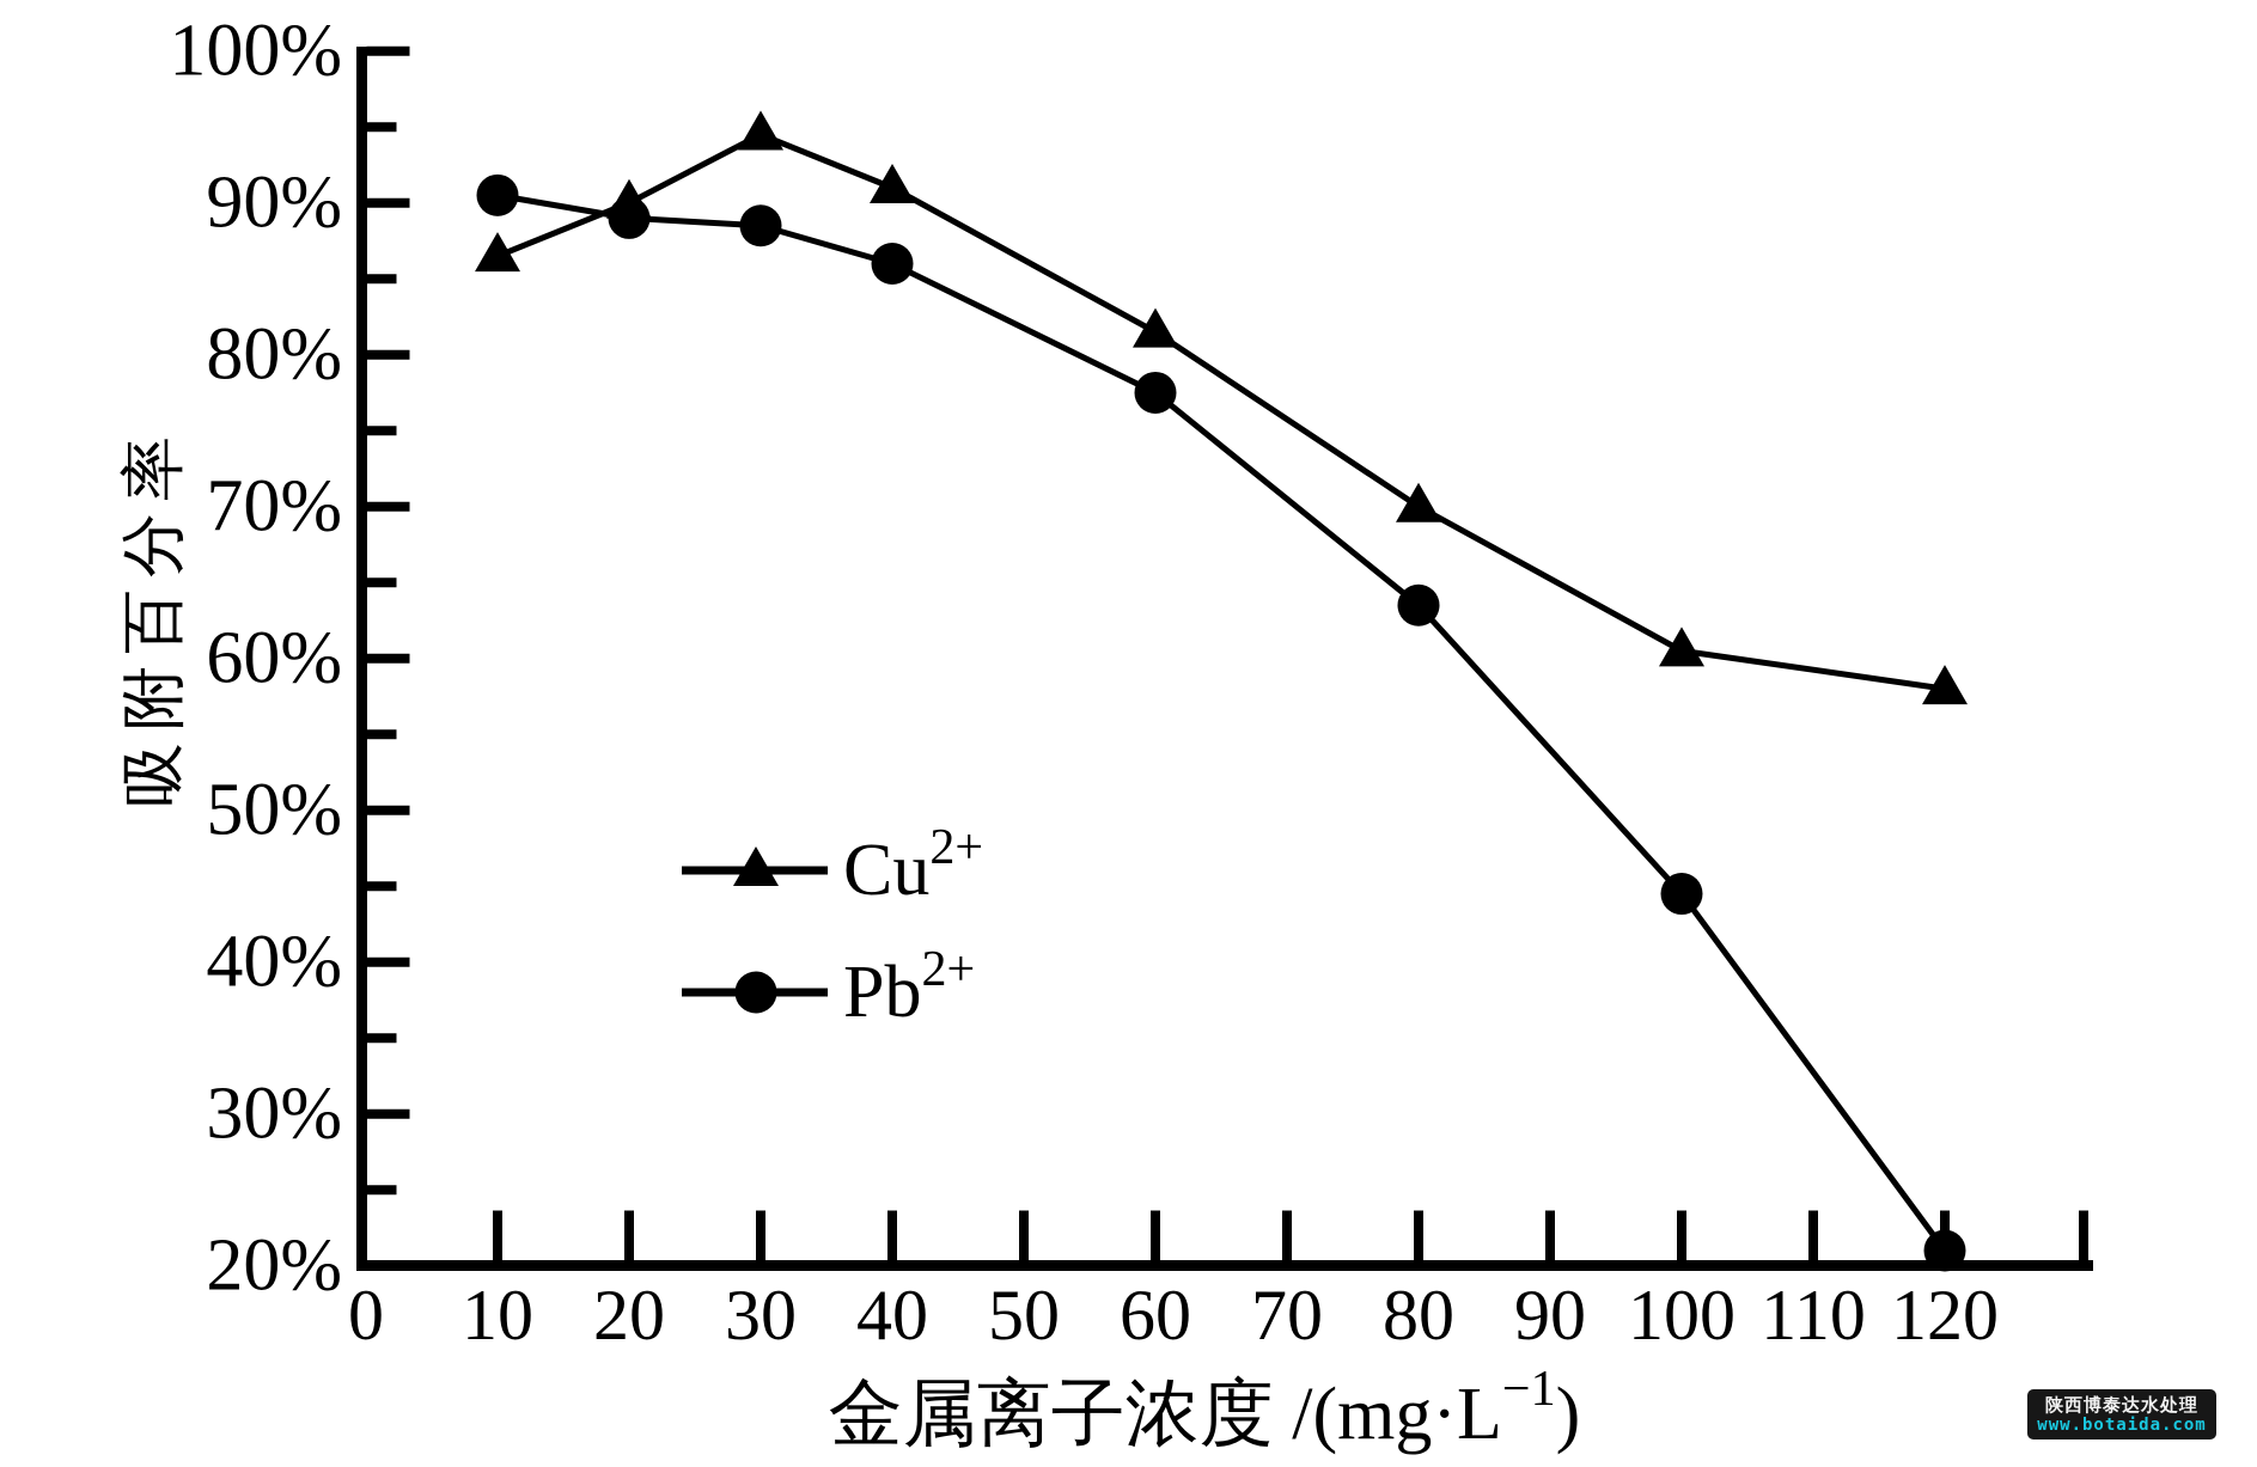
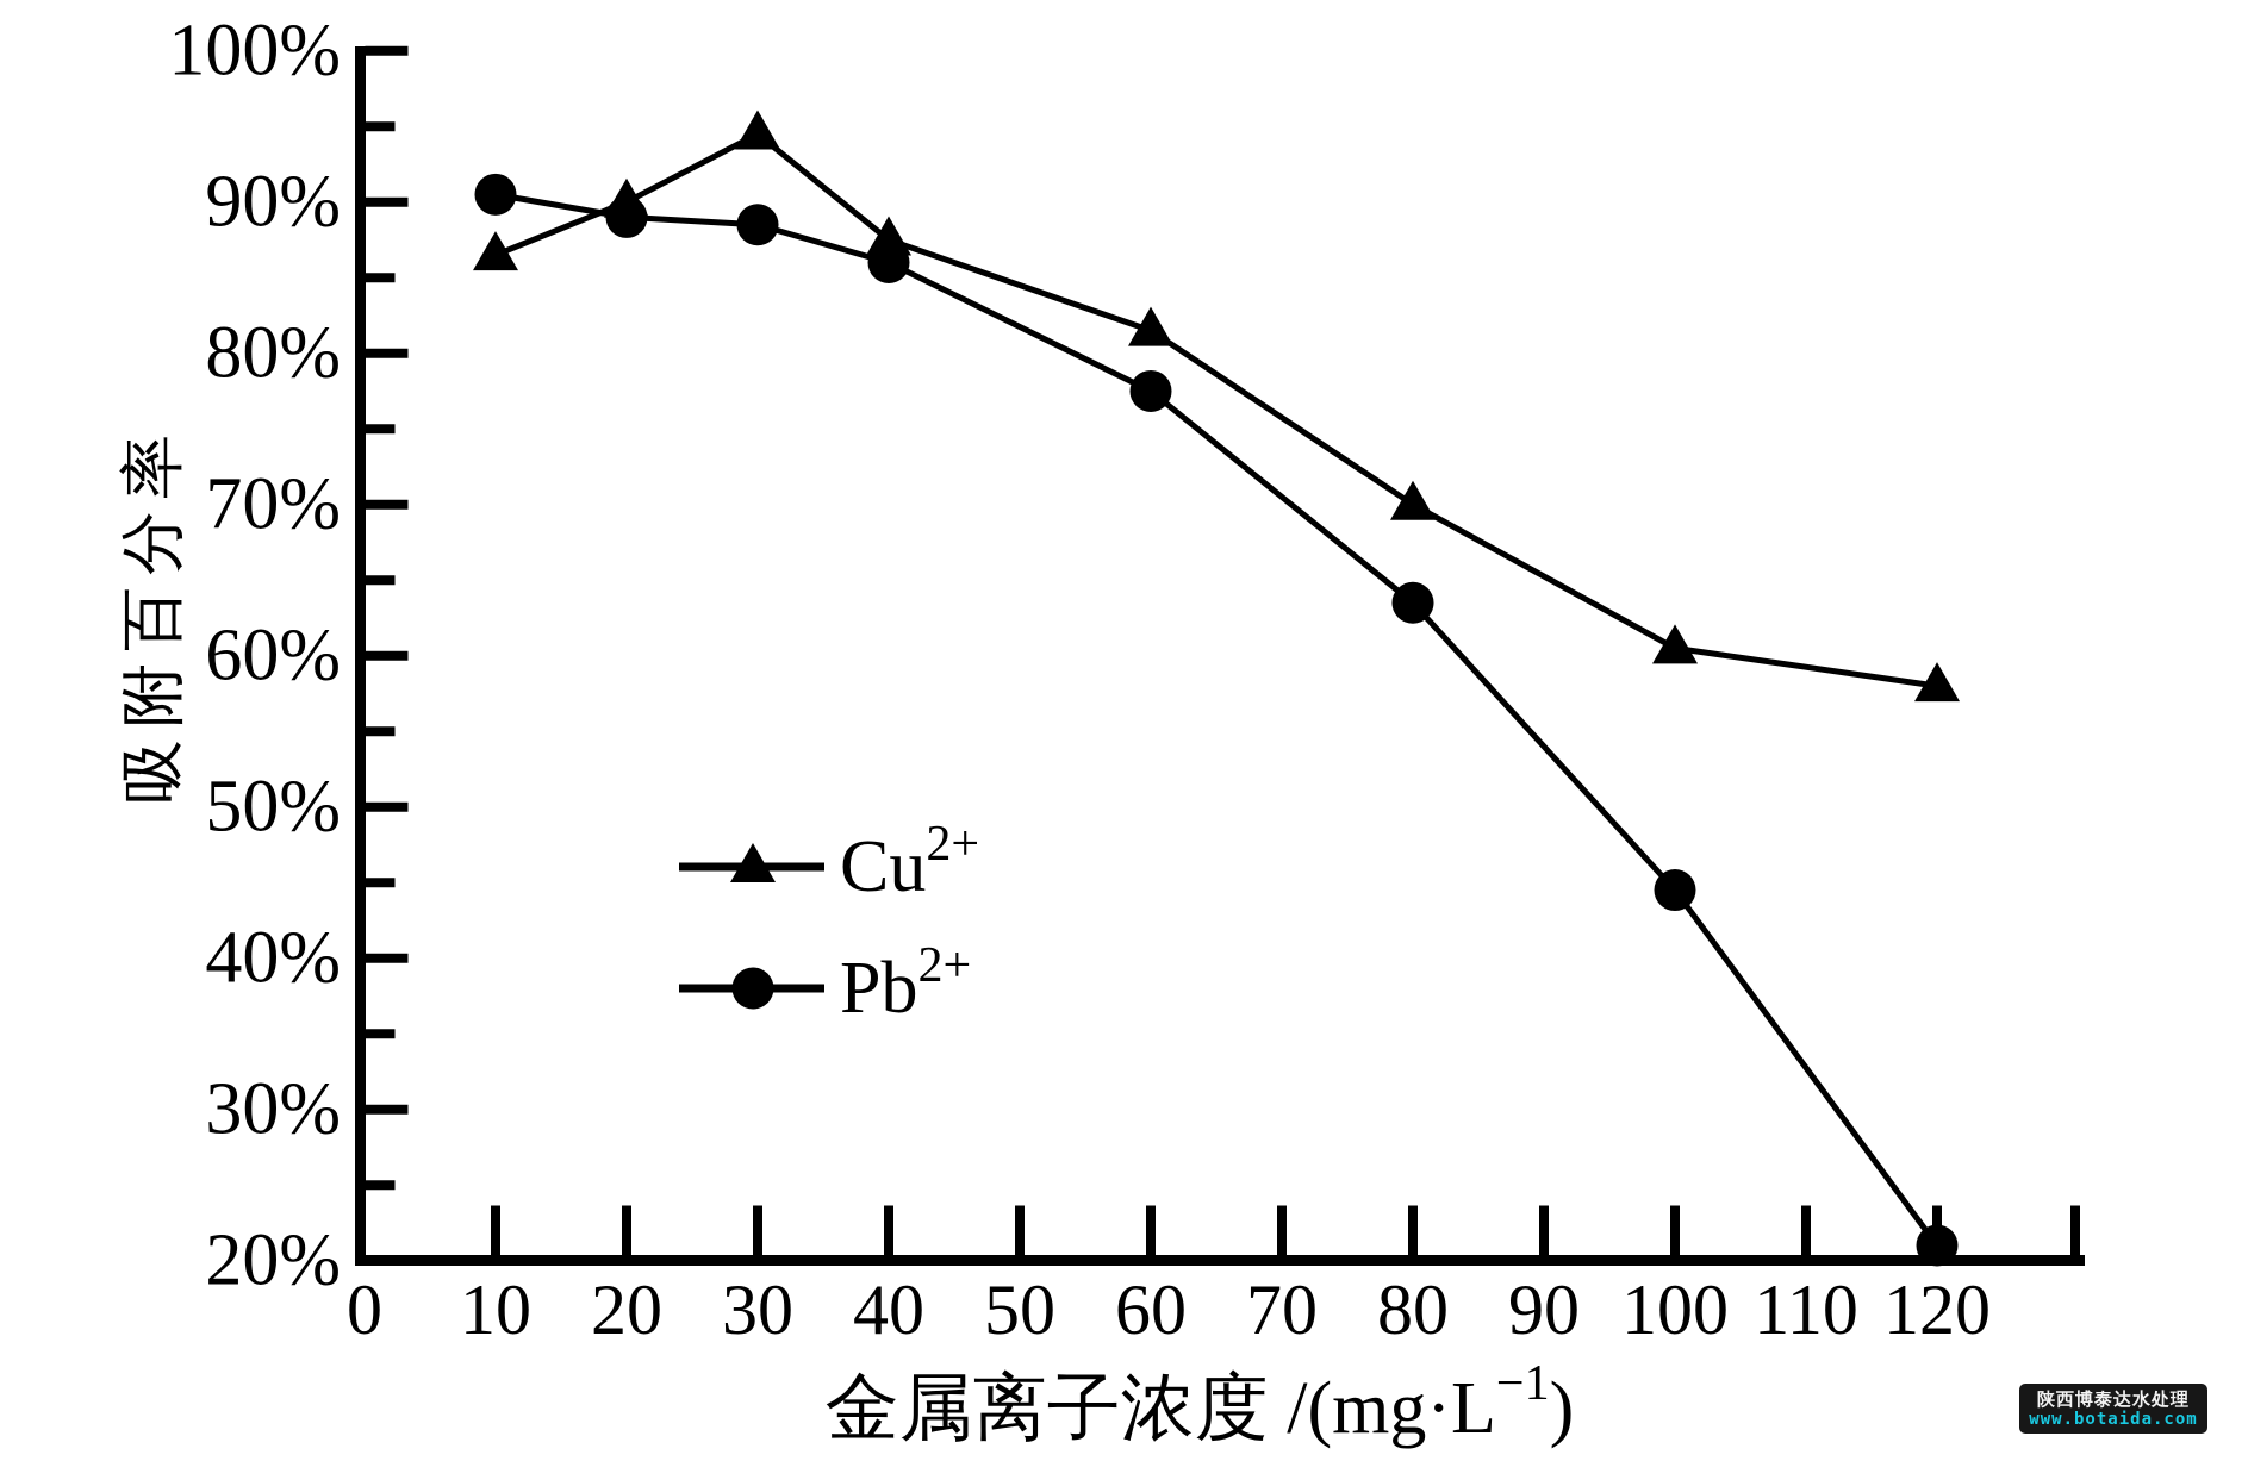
Cu2+/40: 91.0% -> 87.5%
